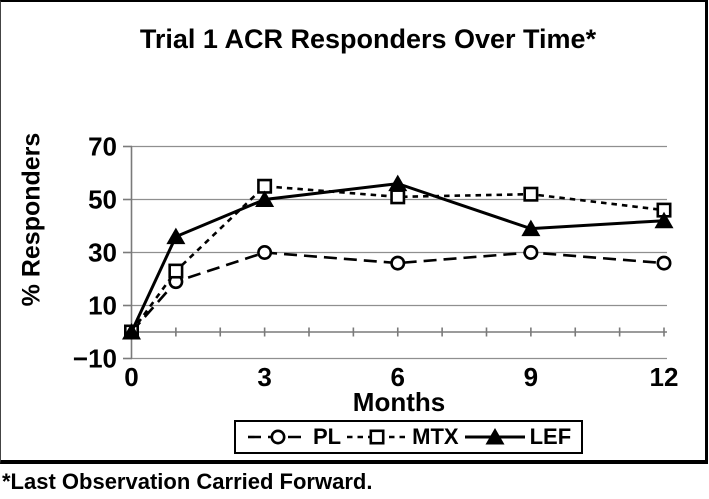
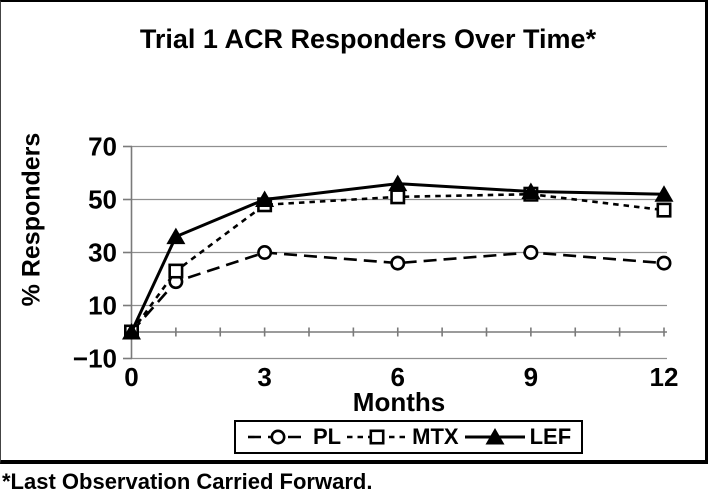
MTX/3: 55 -> 48
LEF/9: 39 -> 53
LEF/12: 42 -> 52
